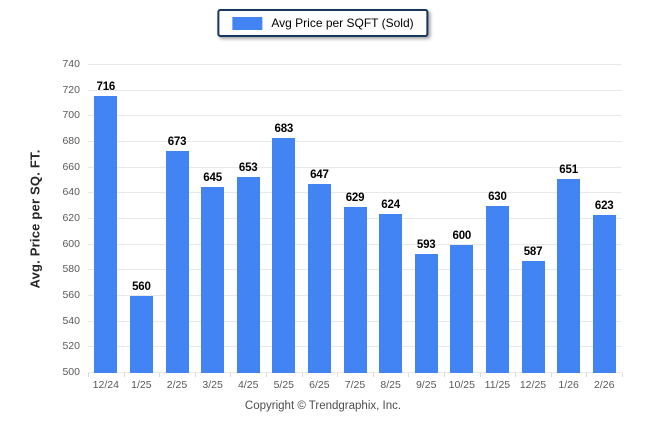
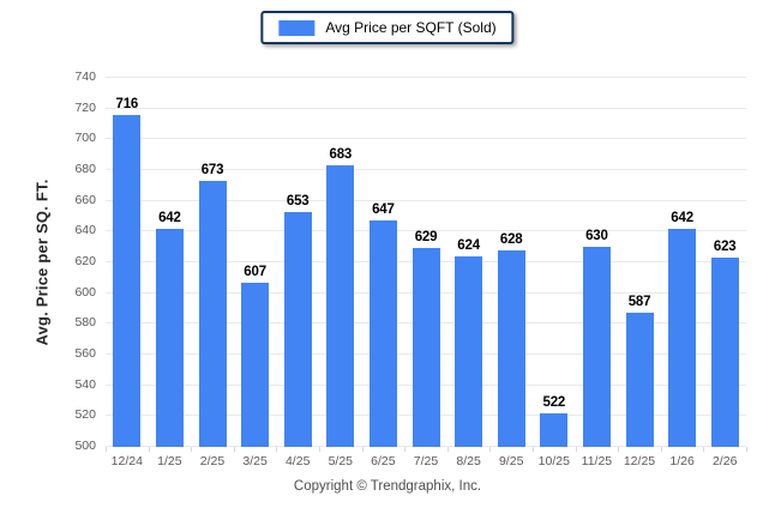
1/25: 560 -> 642
3/25: 645 -> 607
9/25: 593 -> 628
10/25: 600 -> 522
1/26: 651 -> 642
